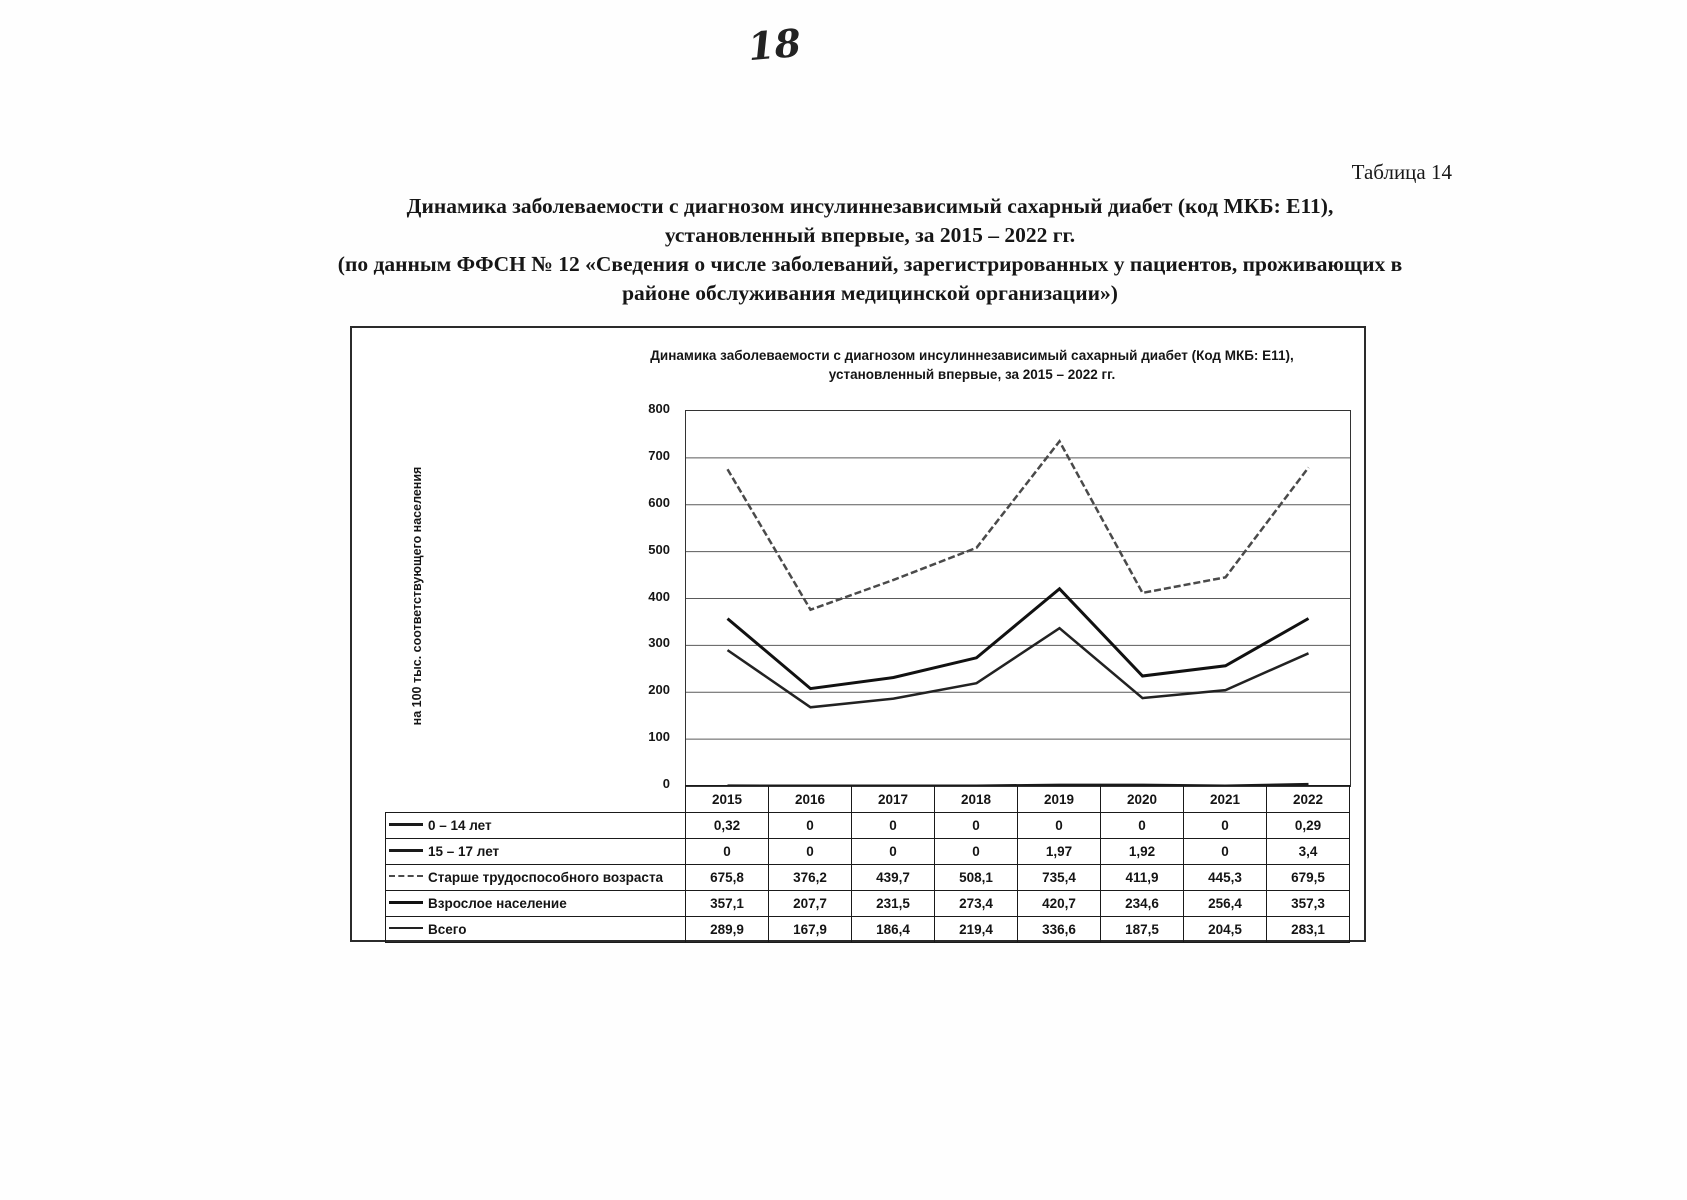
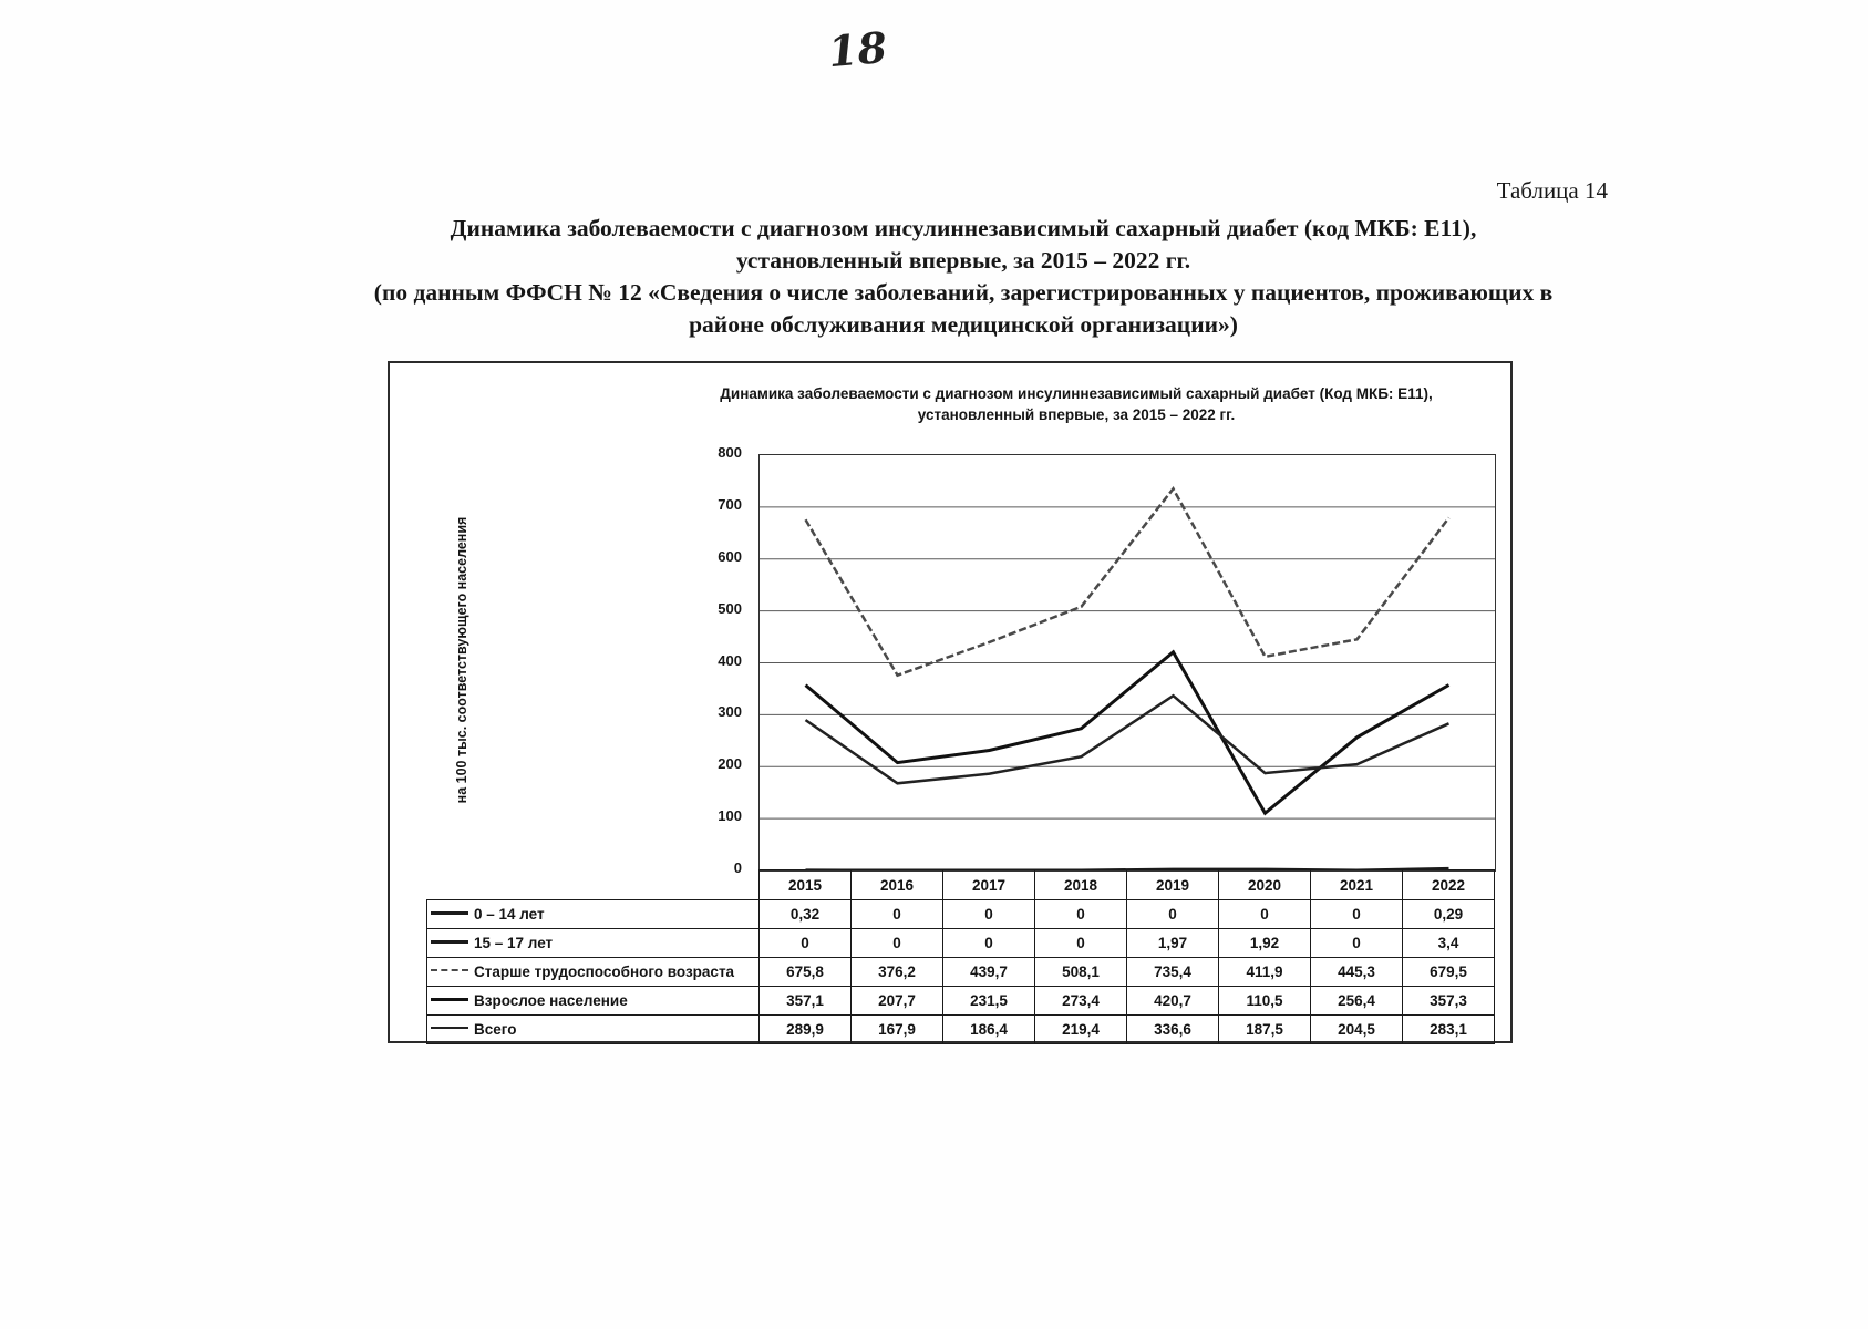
Взрослое население/2020: 234,6 -> 110,5
